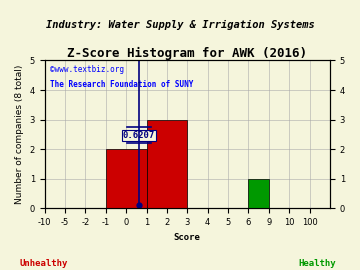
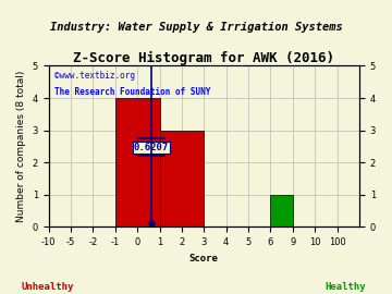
0: 2 -> 4
